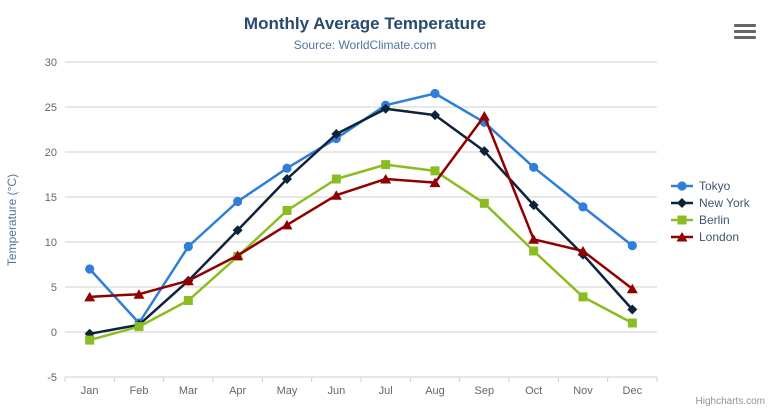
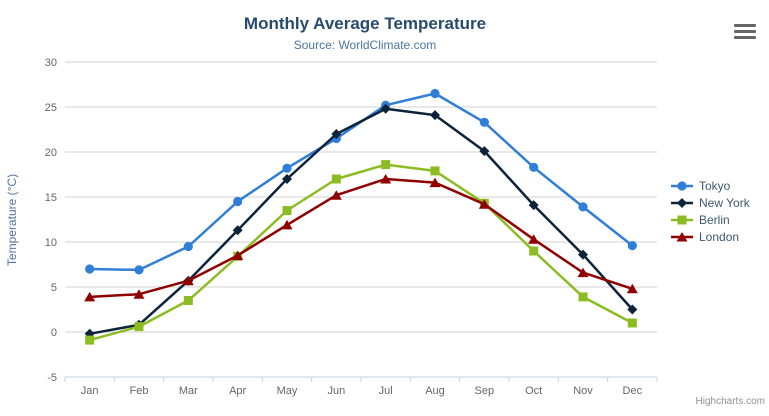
Tokyo/Feb: 1 -> 7
London/Sep: 24 -> 14
London/Nov: 9 -> 7
